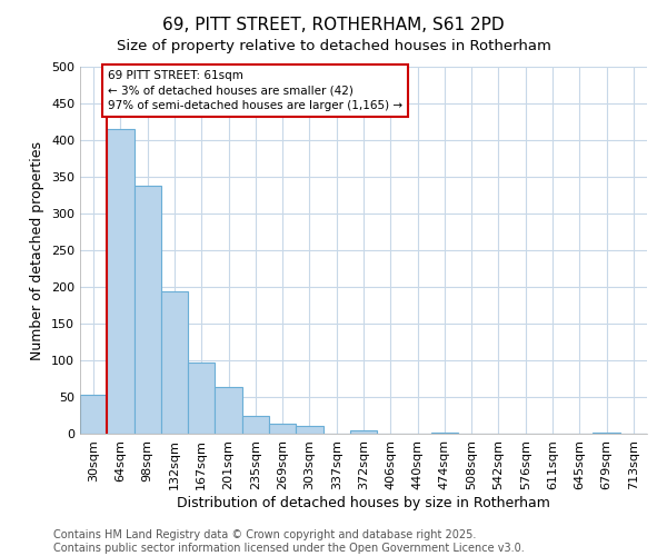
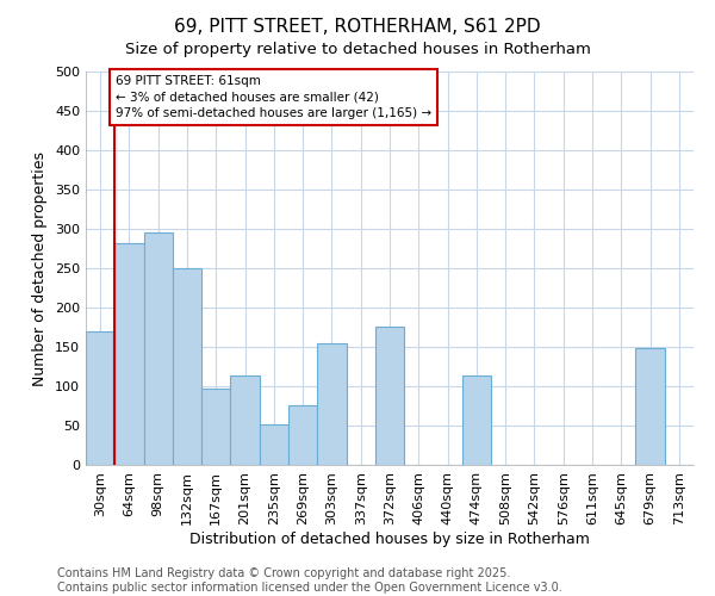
30sqm: 53 -> 170
64sqm: 415 -> 282
98sqm: 338 -> 296
132sqm: 194 -> 250
201sqm: 63 -> 114
235sqm: 24 -> 52
269sqm: 14 -> 76
303sqm: 10 -> 154
372sqm: 5 -> 176
474sqm: 2 -> 114
679sqm: 2 -> 148
